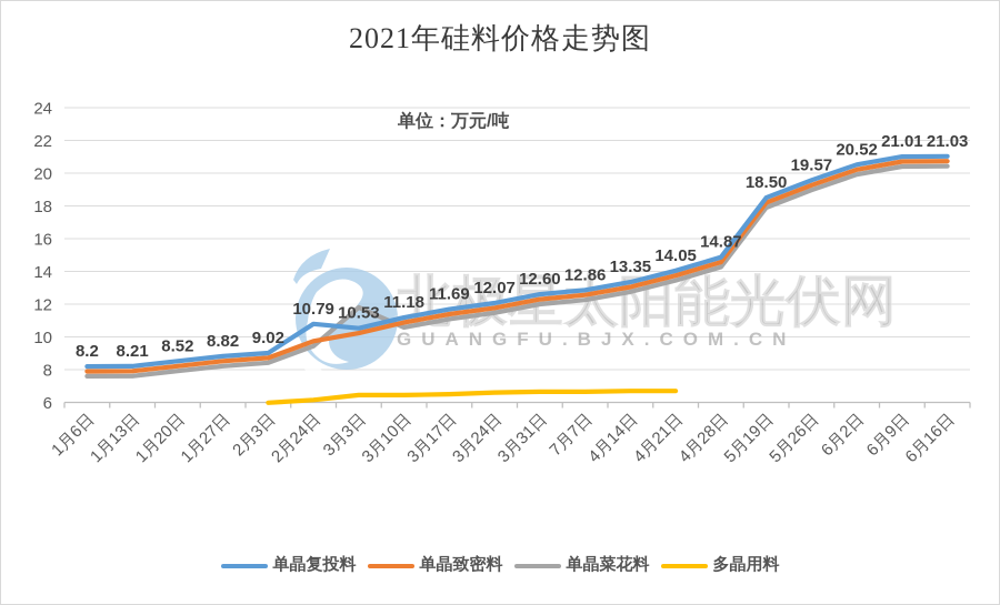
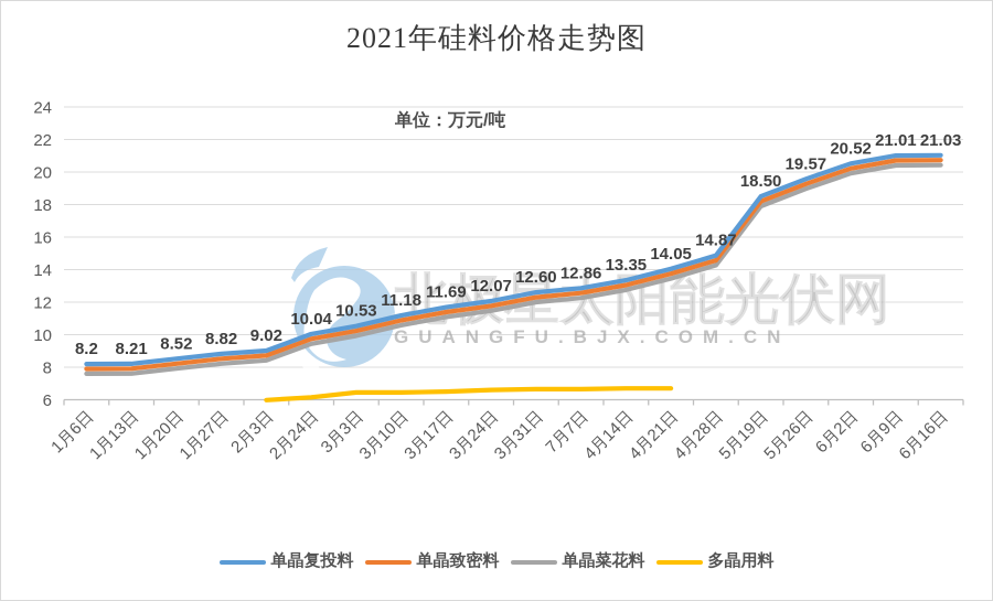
单晶复投料/2月24日: 10.79 -> 10.04
单晶菜花料/3月3日: 11.8 -> 9.9
